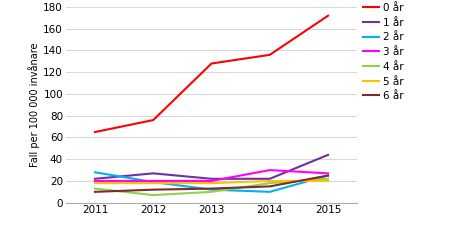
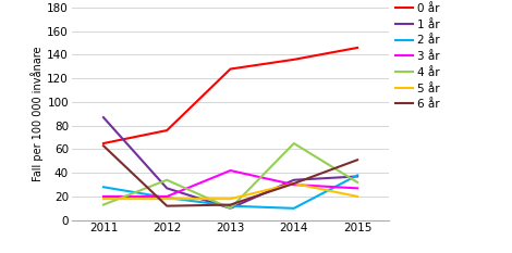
1 år/2011: 22 -> 87
6 år/2011: 10 -> 63
4 år/2012: 7 -> 34
1 år/2013: 22 -> 10
3 år/2013: 20 -> 42
1 år/2014: 22 -> 34
4 år/2014: 18 -> 65
5 år/2014: 20 -> 31
6 år/2014: 15 -> 31
0 år/2015: 172 -> 146
1 år/2015: 44 -> 37
2 år/2015: 25 -> 38
4 år/2015: 22 -> 32
6 år/2015: 25 -> 51
